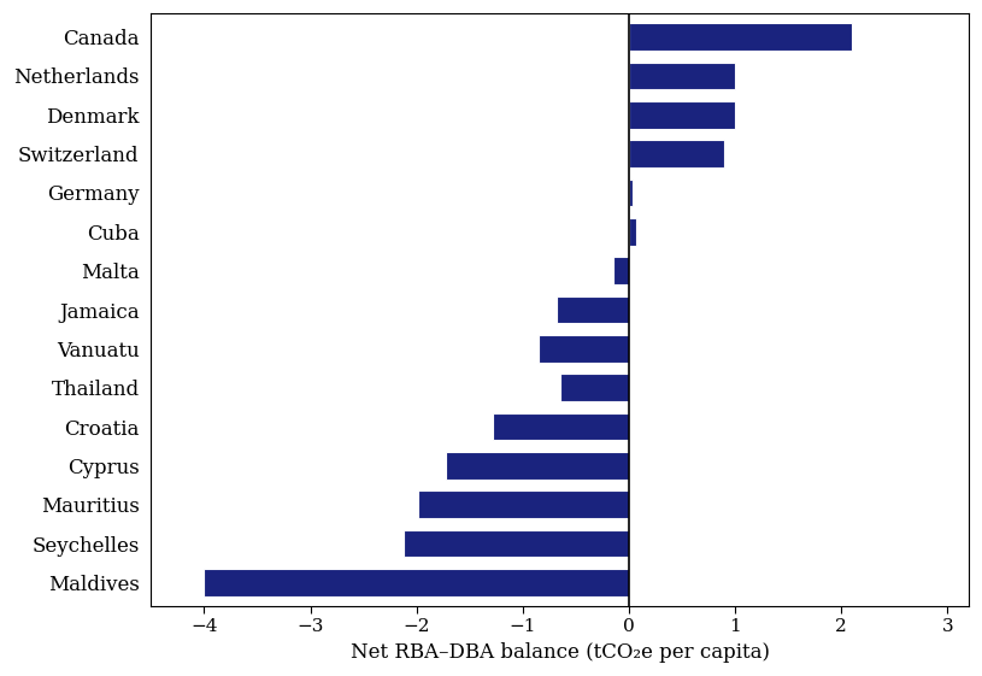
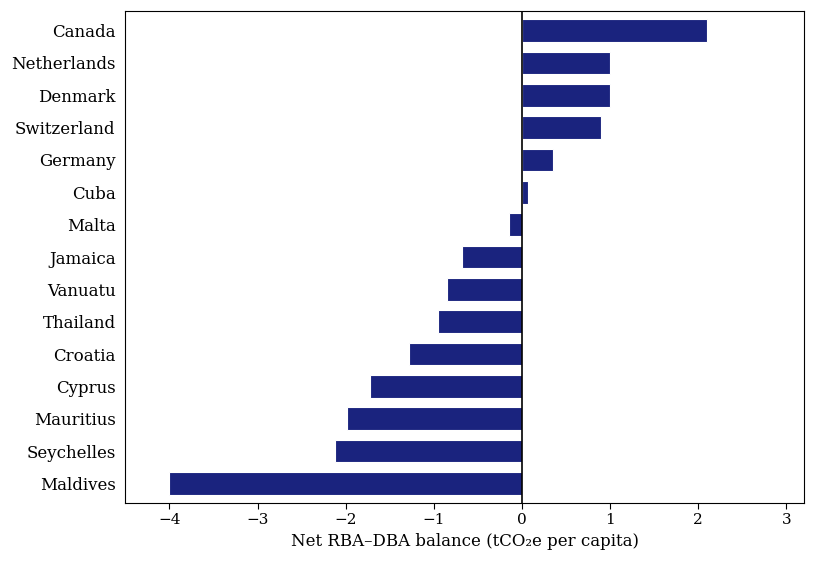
Germany: 0.04 -> 0.35
Thailand: -0.64 -> -0.95
